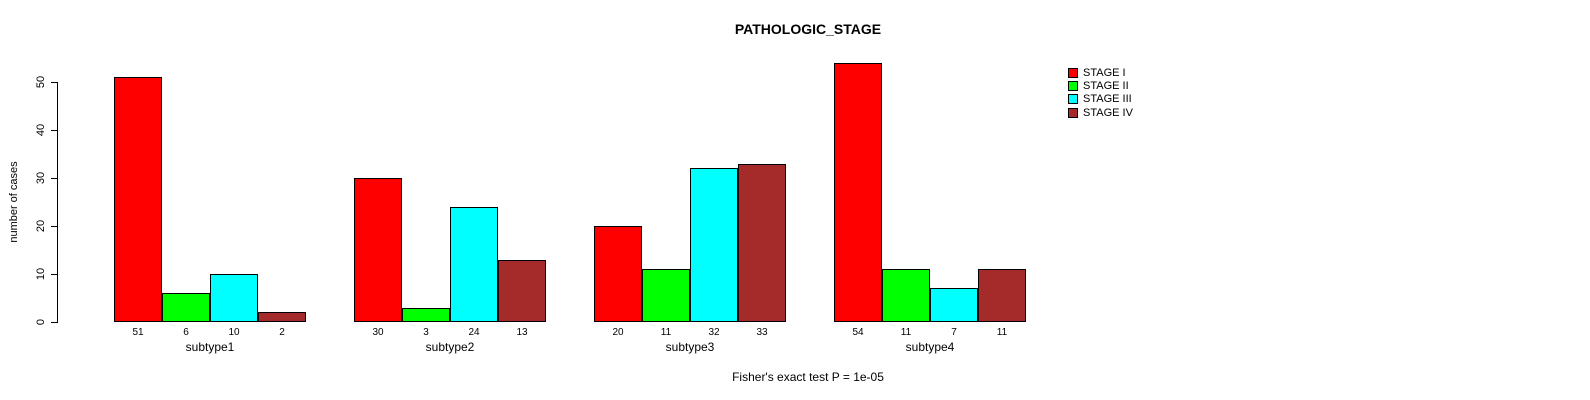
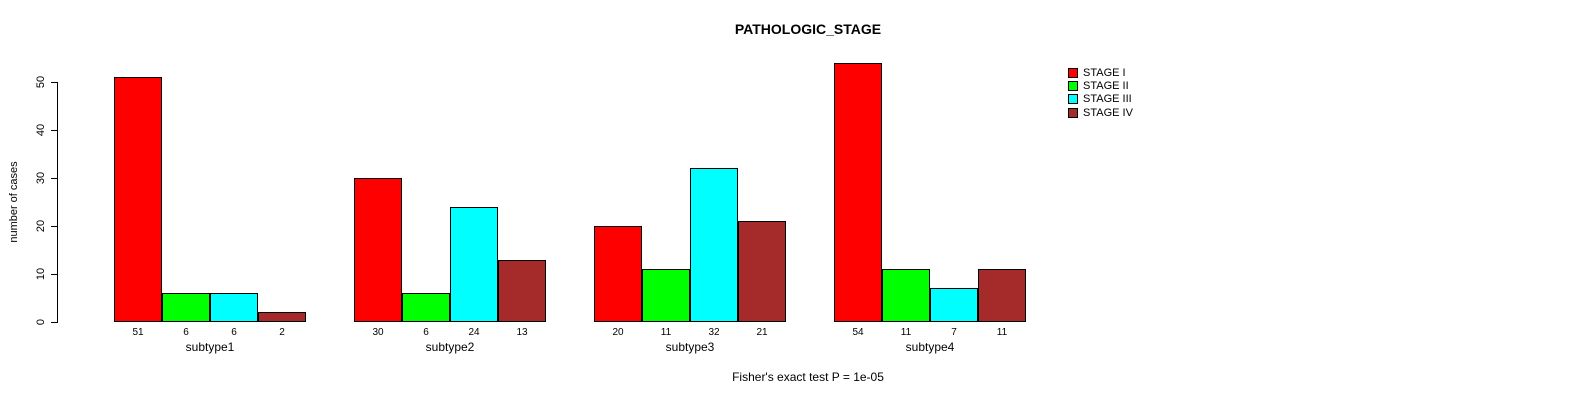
STAGE III/subtype1: 10 -> 6
STAGE II/subtype2: 3 -> 6
STAGE IV/subtype3: 33 -> 21
